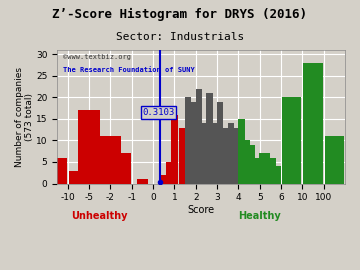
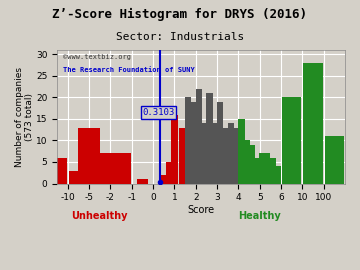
-5: 17 -> 13
-2: 11 -> 7
